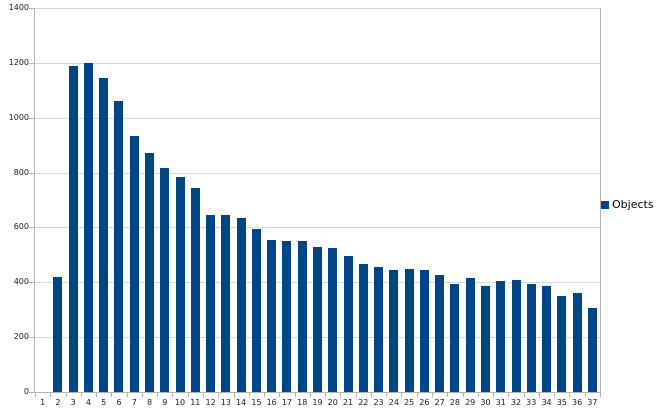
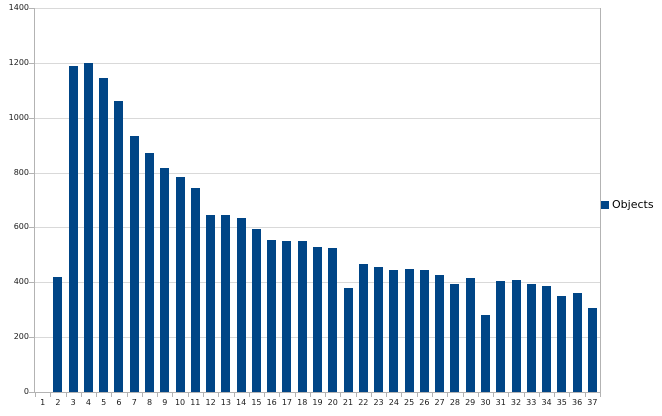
21: 500 -> 380
30: 380 -> 280
